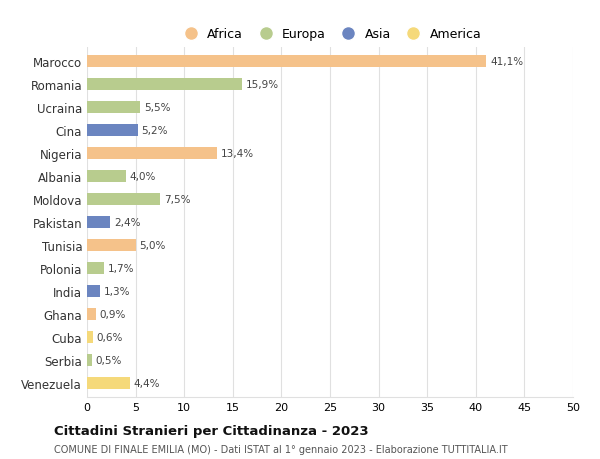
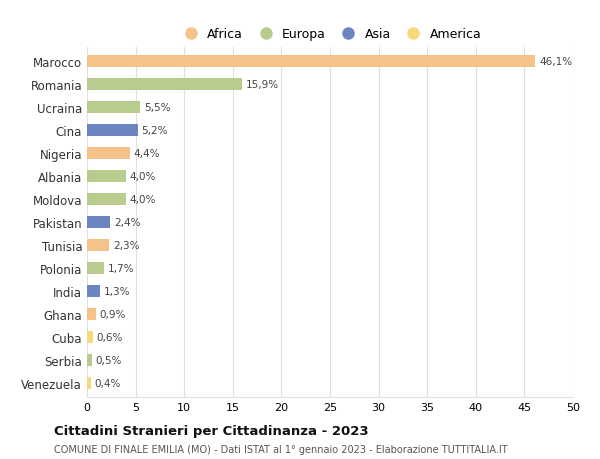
Marocco: 41,1% -> 46,1%
Nigeria: 13,4% -> 4,4%
Moldova: 7,5% -> 4,0%
Tunisia: 5,0% -> 2,3%
Venezuela: 4,4% -> 0,4%
